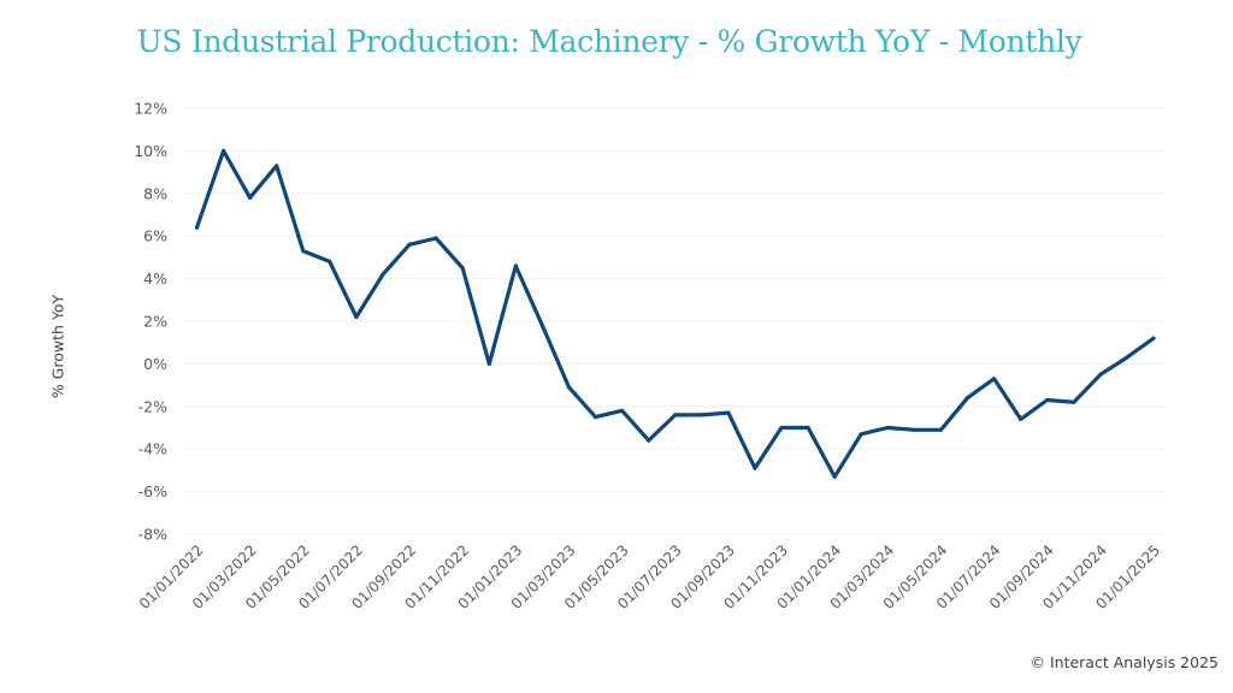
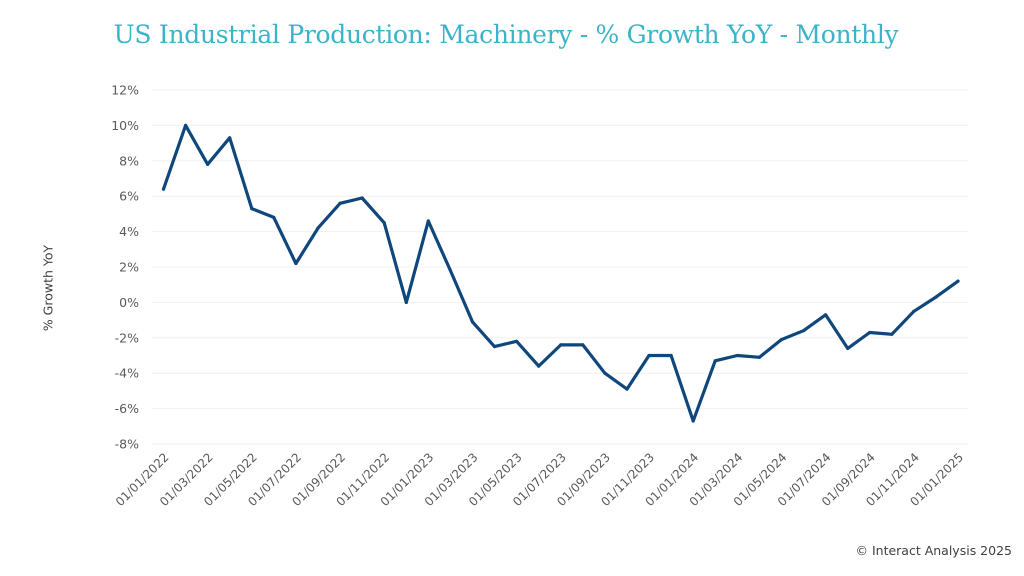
01/09/2023: -2.3% -> -4.0%
01/01/2024: -5.3% -> -6.7%
01/05/2024: -3.1% -> -2.1%
